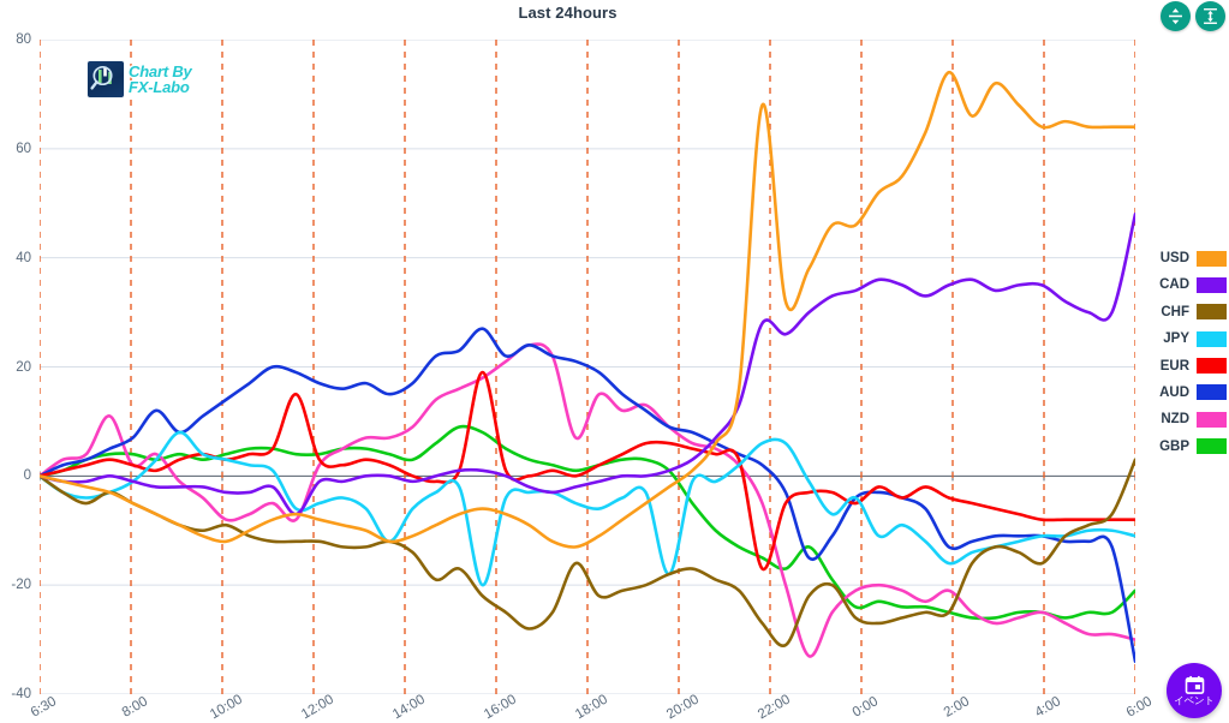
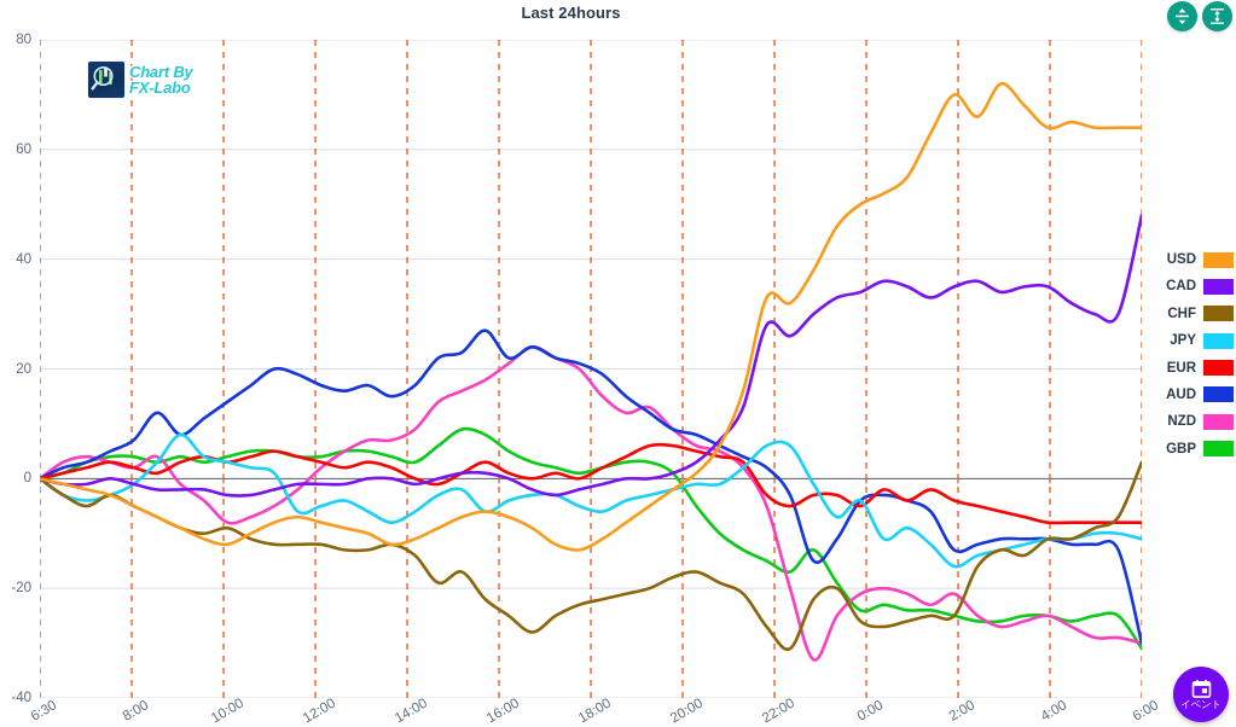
NZD/8:00: 11 -> 3
CAD/12:00: -7 -> -1
EUR/12:00: 15 -> 4
NZD/12:00: -8 -> -2
JPY/14:00: -12 -> -8
JPY/16:00: -20 -> -6
EUR/16:00: 19 -> 3
CHF/18:00: -16 -> -23
NZD/18:00: 7 -> 20
JPY/20:00: -18 -> -2
USD/22:00: 68 -> 33
EUR/22:00: -17 -> -3
USD/0:00: 46 -> 50
USD/2:00: 74 -> 70
CHF/4:00: -16 -> -11
AUD/6:00: -34 -> -30
GBP/6:00: -21 -> -31
